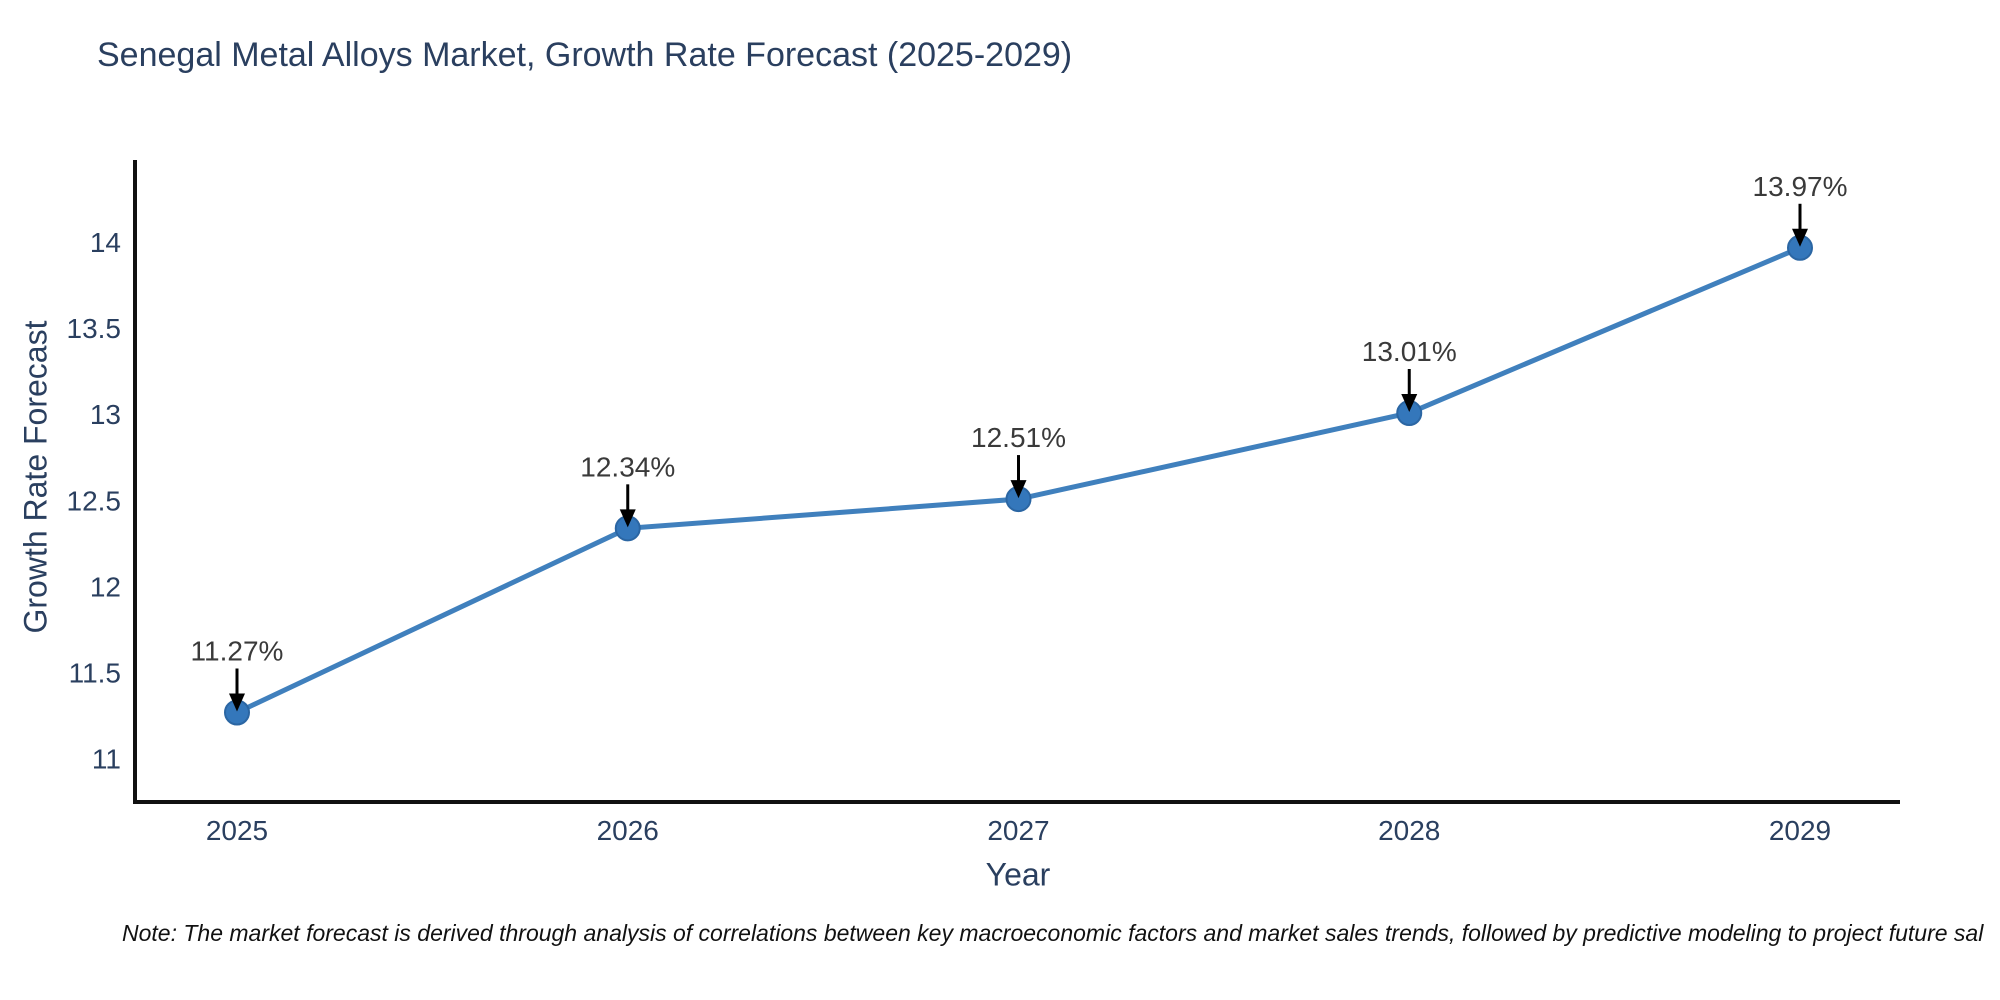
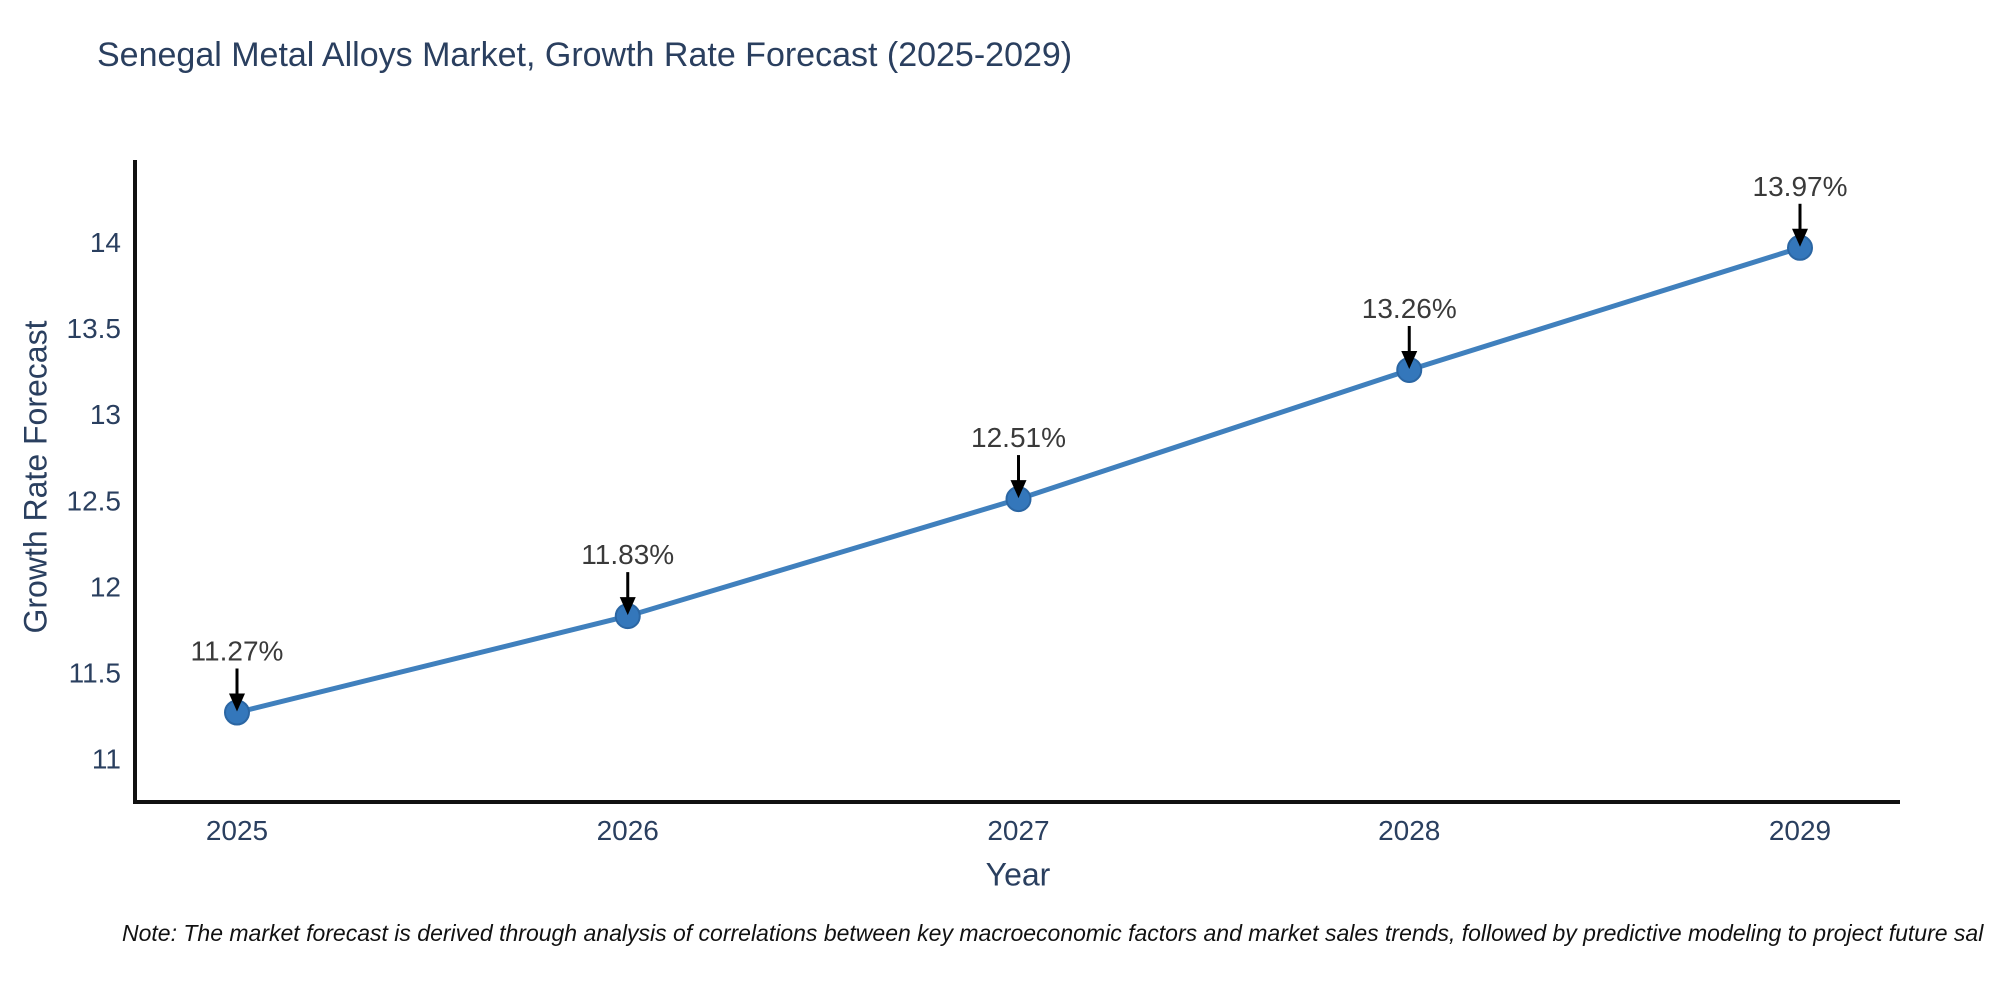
2026: 12.34% -> 11.83%
2028: 13.01% -> 13.26%
